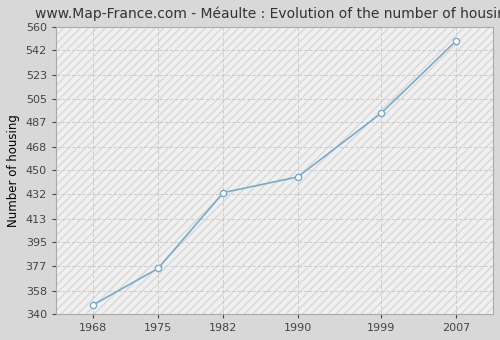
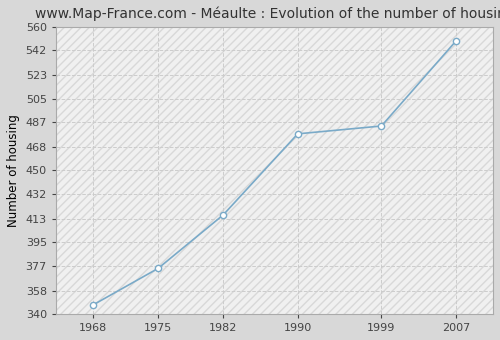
1982: 433 -> 416
1990: 445 -> 478
1999: 494 -> 484
